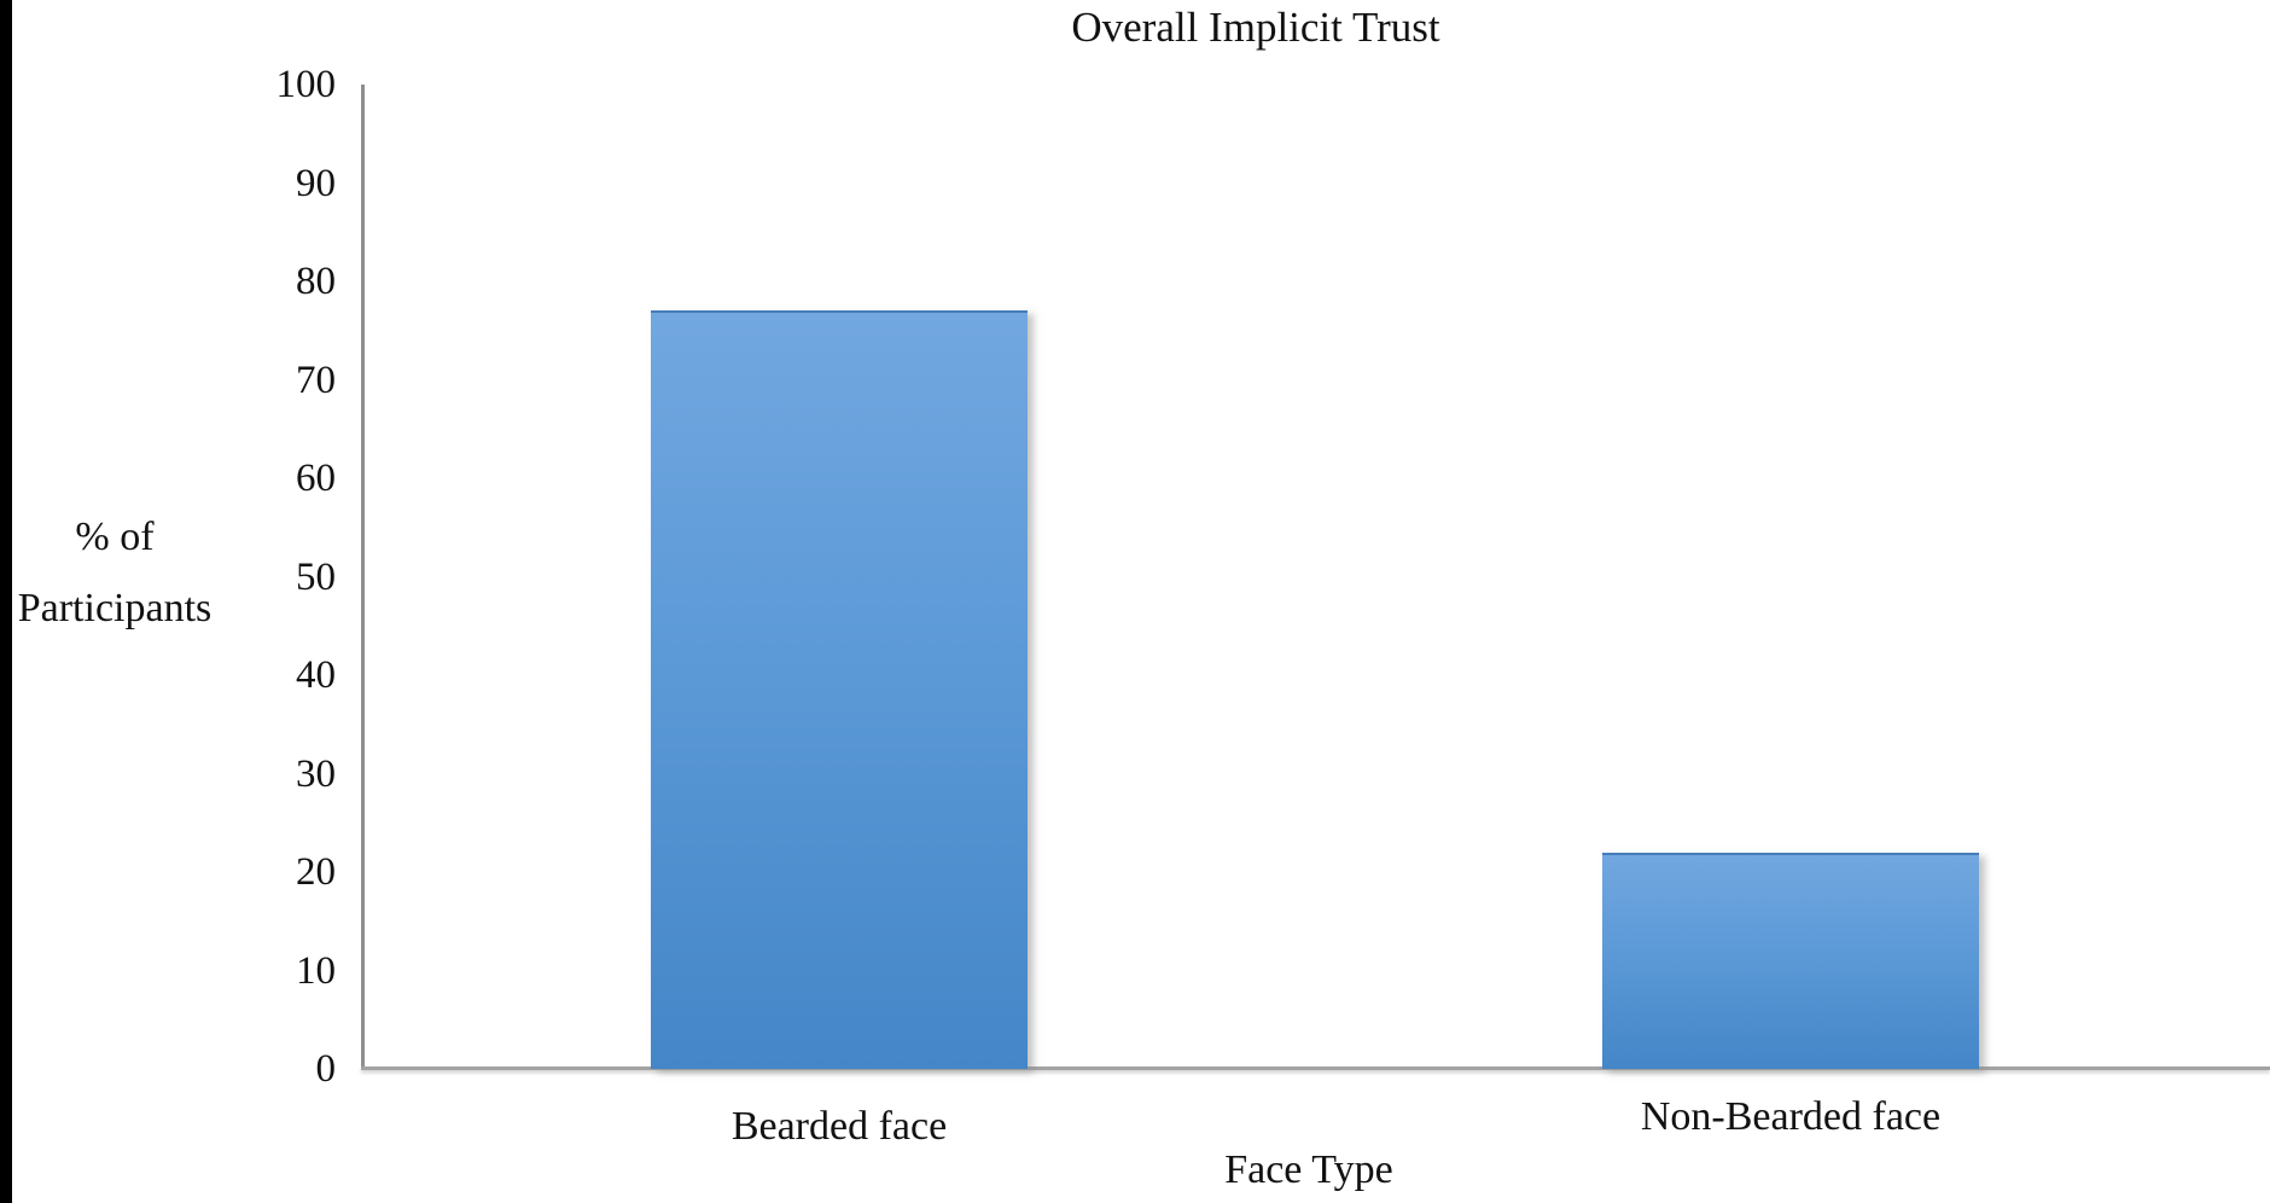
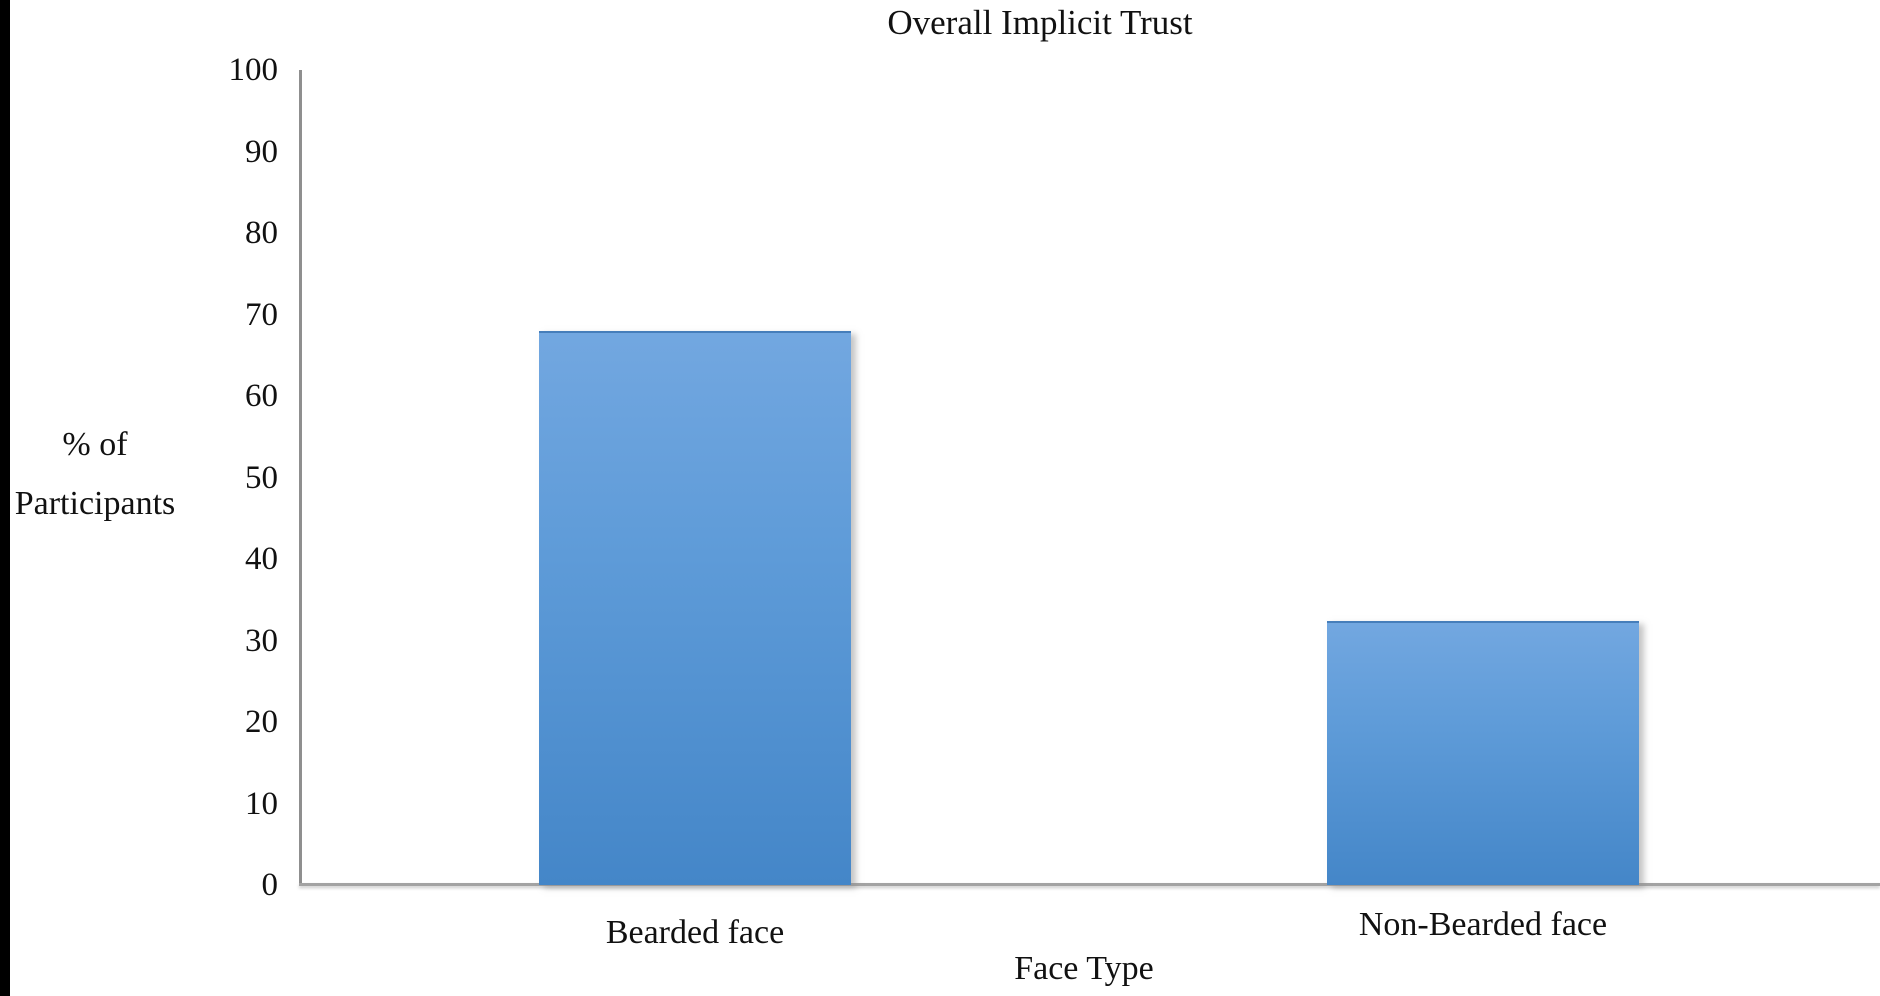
Bearded face: 77 -> 68
Non-Bearded face: 22 -> 32
